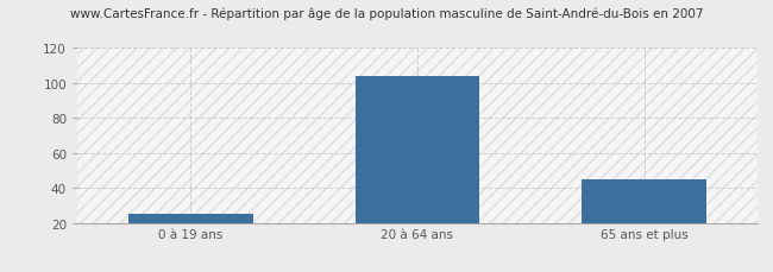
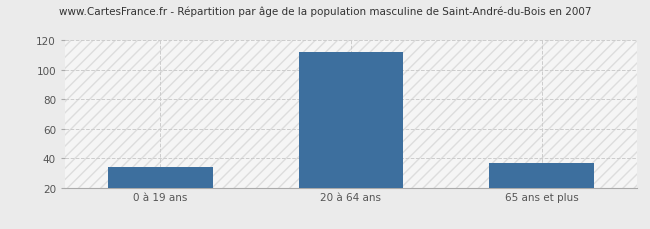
0 à 19 ans: 25 -> 34
20 à 64 ans: 104 -> 112
65 ans et plus: 45 -> 37
